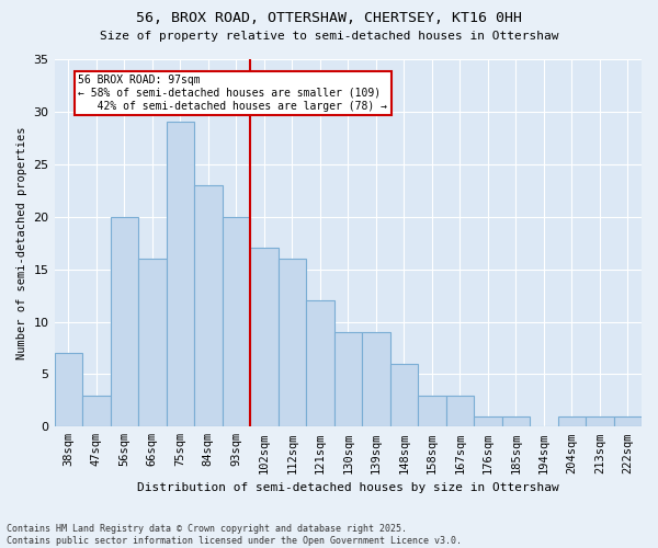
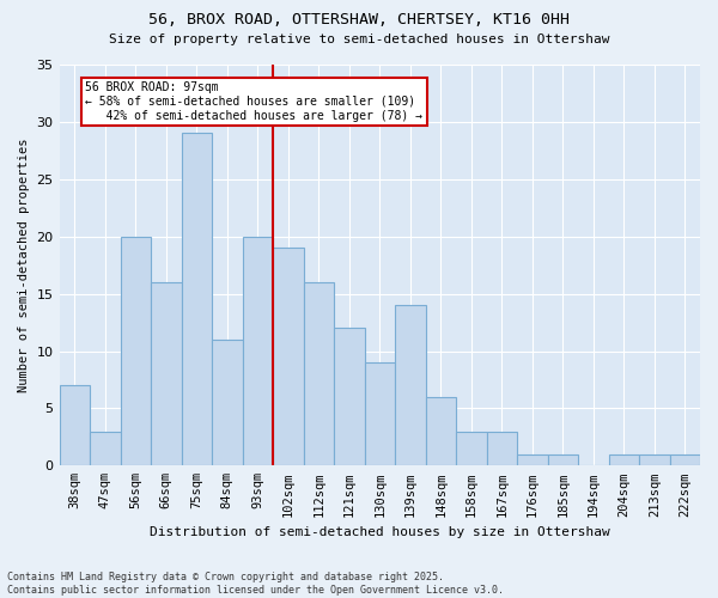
84sqm: 23 -> 11
102sqm: 17 -> 19
139sqm: 9 -> 14
